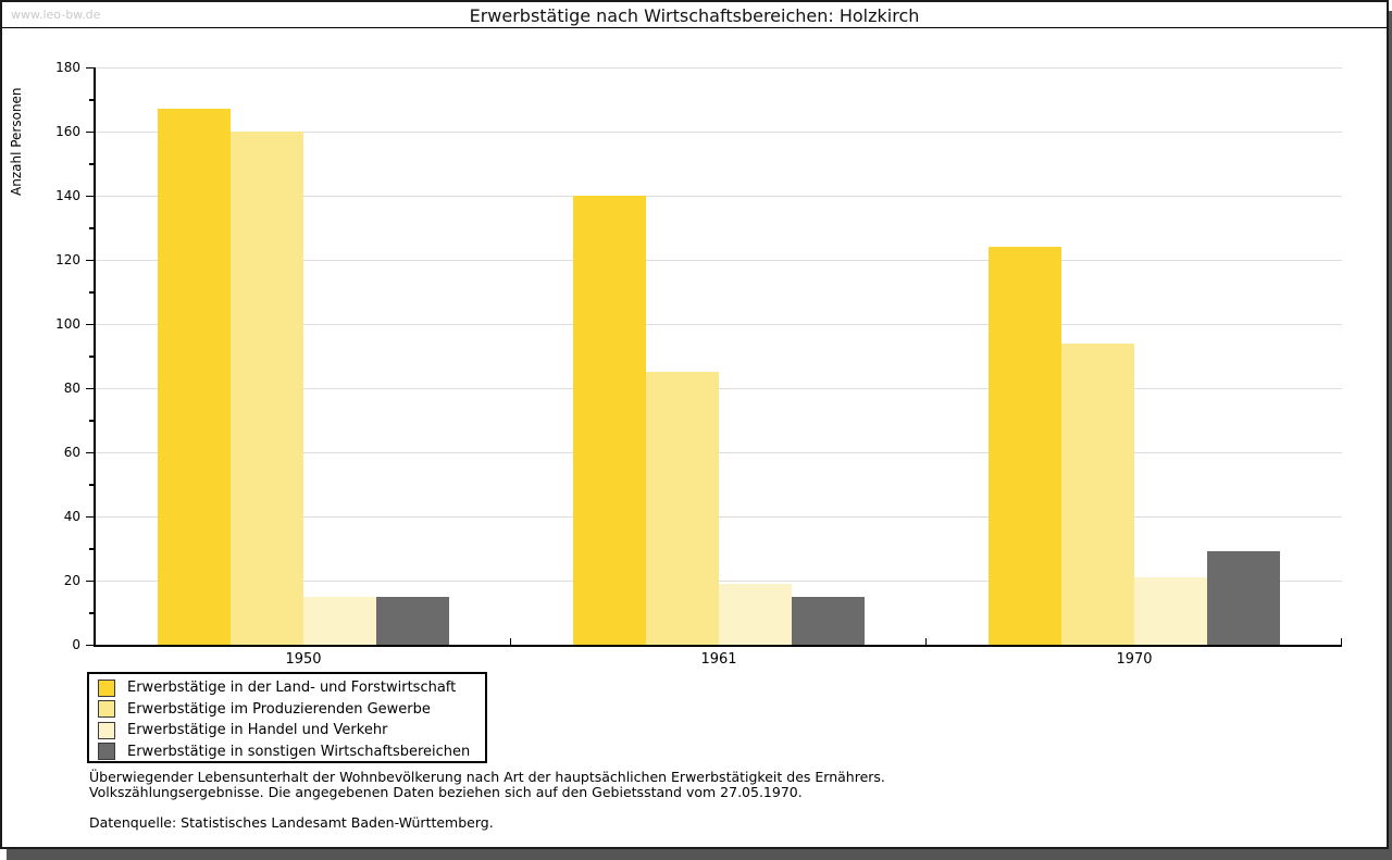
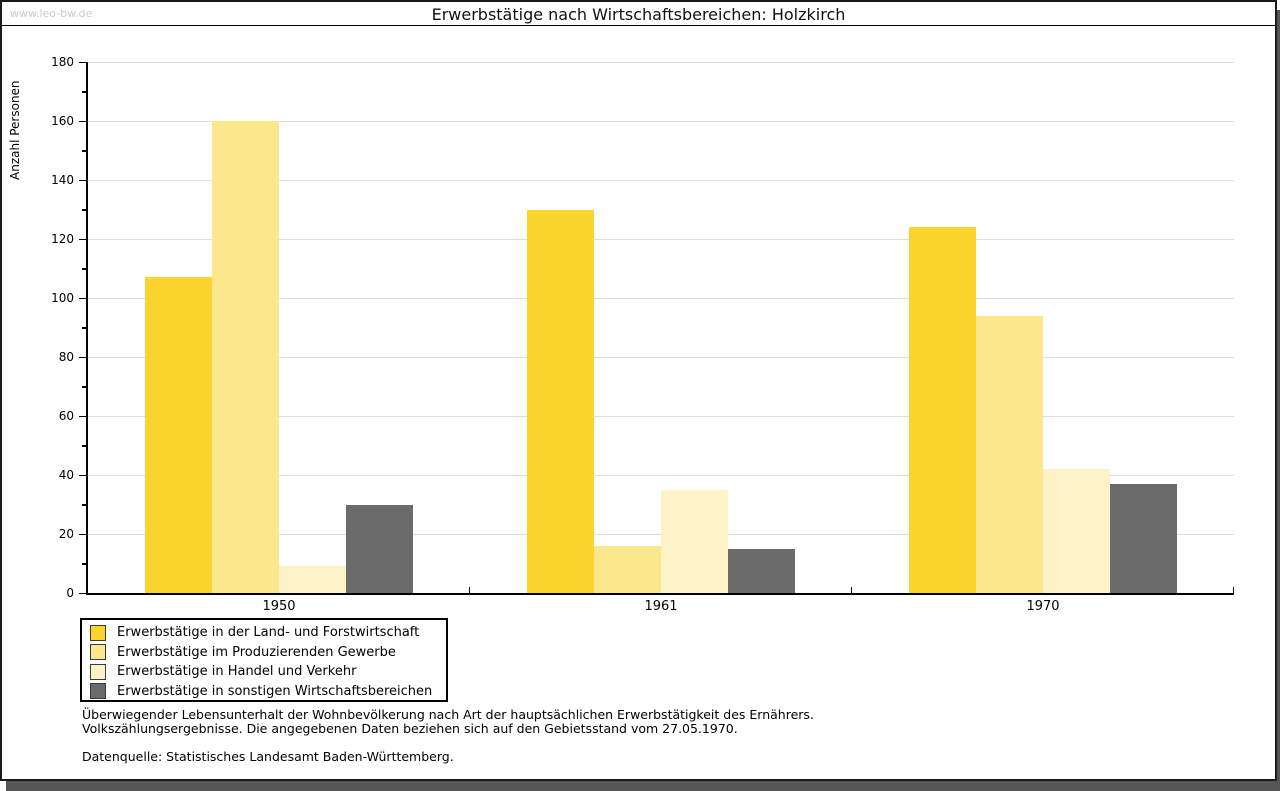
Erwerbstätige in der Land- und Forstwirtschaft/1950: 167 -> 107
Erwerbstätige in Handel und Verkehr/1950: 15 -> 9
Erwerbstätige in sonstigen Wirtschaftsbereichen/1950: 15 -> 30
Erwerbstätige in der Land- und Forstwirtschaft/1961: 140 -> 130
Erwerbstätige im Produzierenden Gewerbe/1961: 85 -> 16
Erwerbstätige in Handel und Verkehr/1961: 19 -> 35
Erwerbstätige in Handel und Verkehr/1970: 21 -> 42
Erwerbstätige in sonstigen Wirtschaftsbereichen/1970: 29 -> 37
